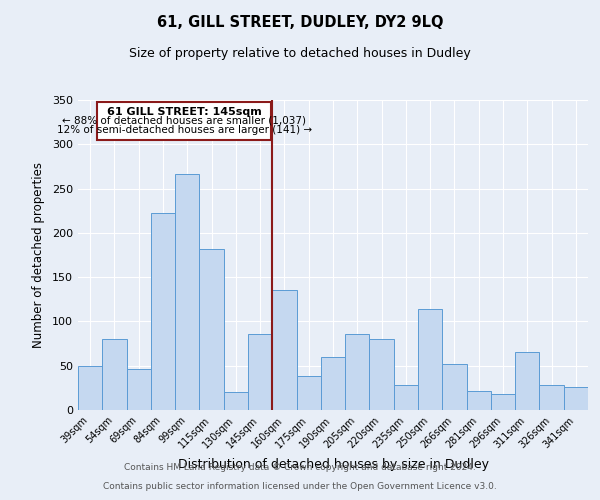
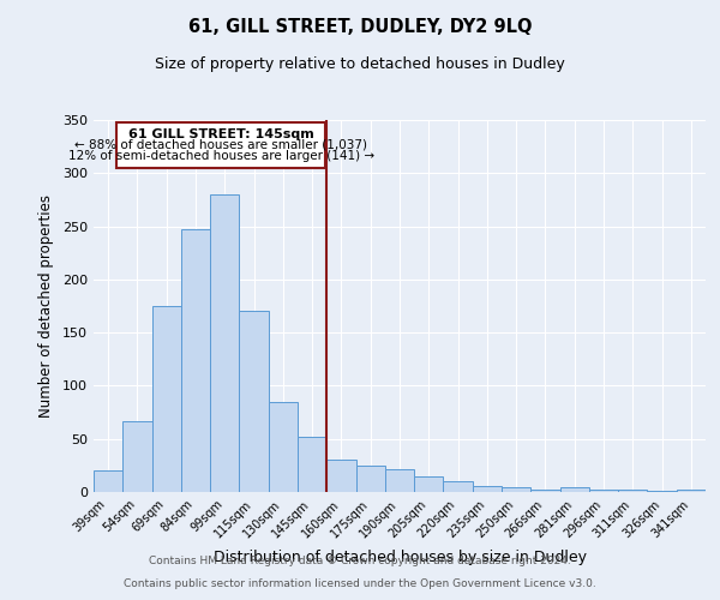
39sqm: 50 -> 20
54sqm: 80 -> 67
69sqm: 46 -> 175
84sqm: 222 -> 247
99sqm: 266 -> 280
115sqm: 182 -> 170
130sqm: 20 -> 85
145sqm: 86 -> 52
160sqm: 136 -> 30
175sqm: 38 -> 25
190sqm: 60 -> 22
205sqm: 86 -> 15
220sqm: 80 -> 10
235sqm: 28 -> 6
250sqm: 114 -> 5
266sqm: 52 -> 2
281sqm: 22 -> 5
296sqm: 18 -> 2
311sqm: 66 -> 2
326sqm: 28 -> 1
341sqm: 26 -> 2
